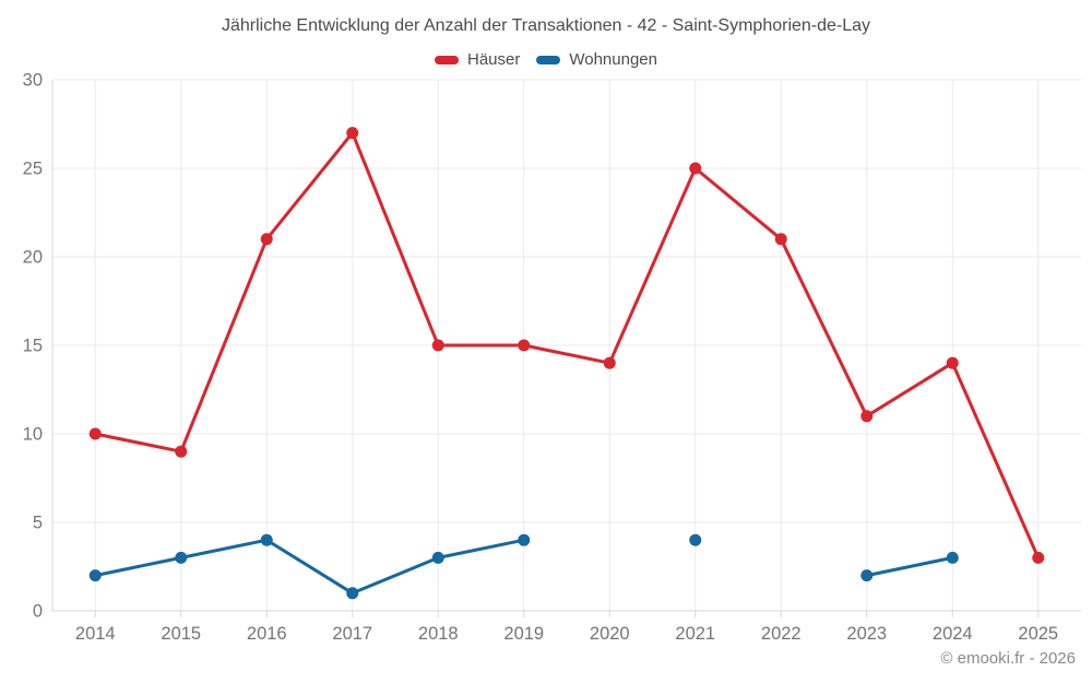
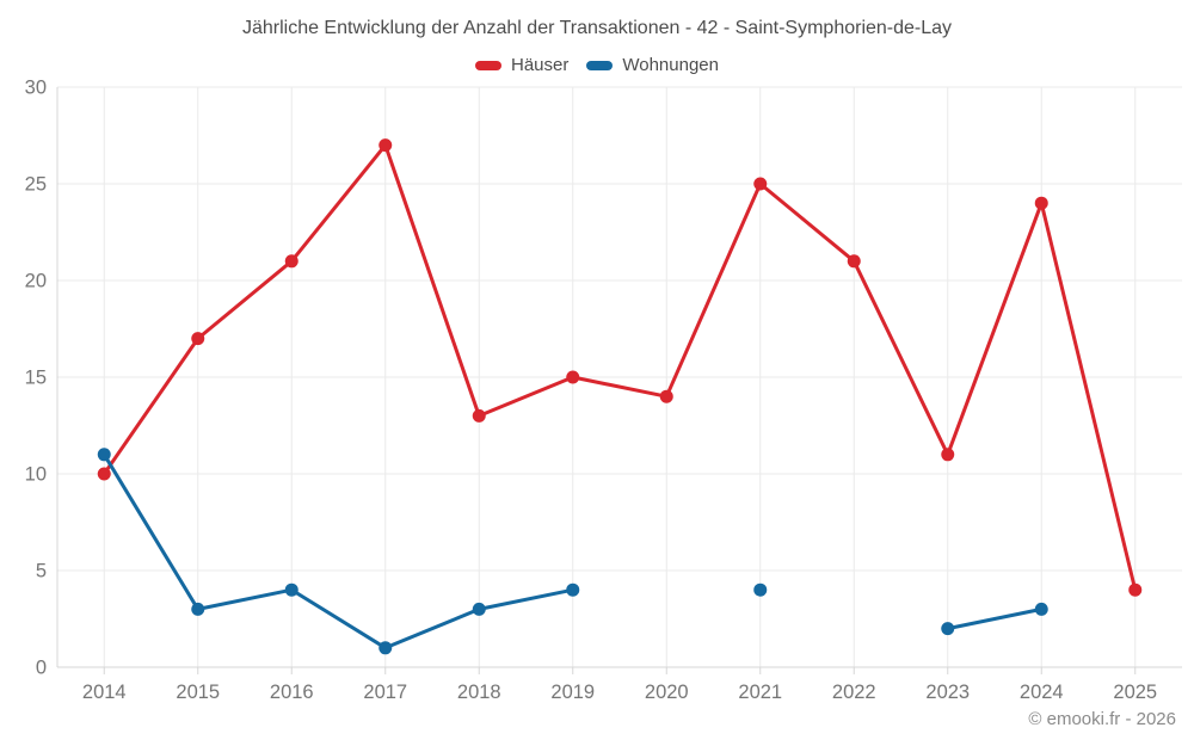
Wohnungen/2014: 2 -> 11
Häuser/2015: 9 -> 17
Häuser/2018: 15 -> 13
Häuser/2024: 14 -> 24
Häuser/2025: 3 -> 4
